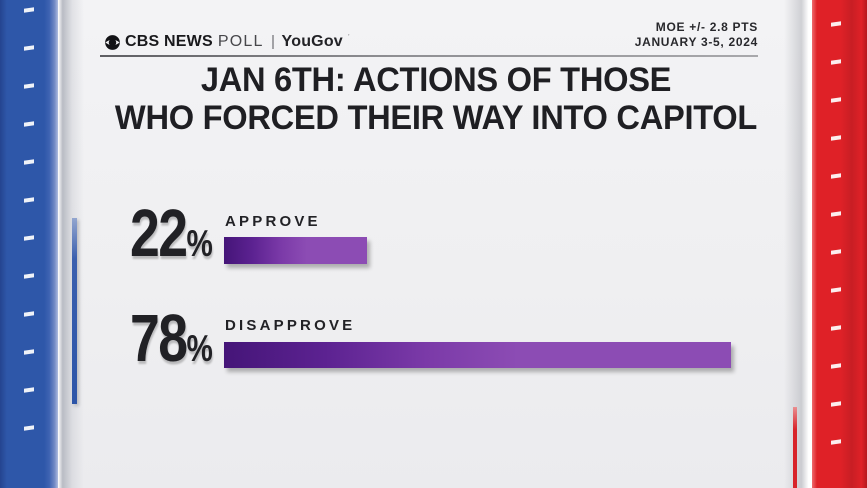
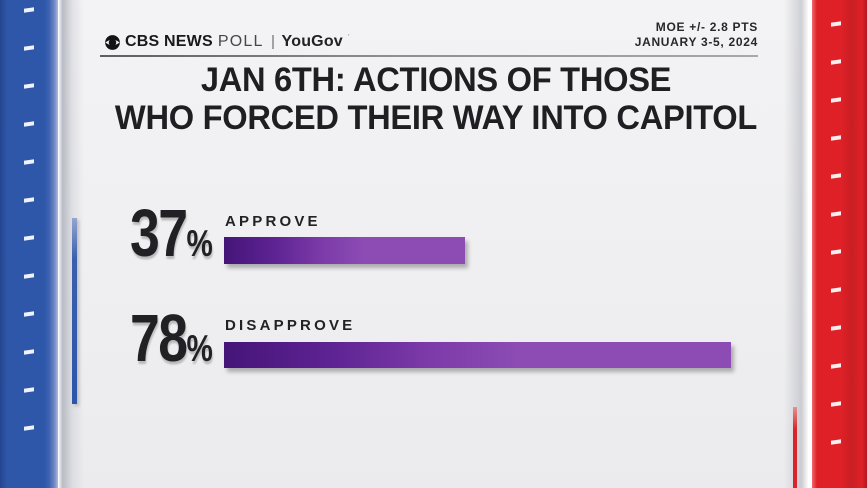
APPROVE: 22 -> 37
